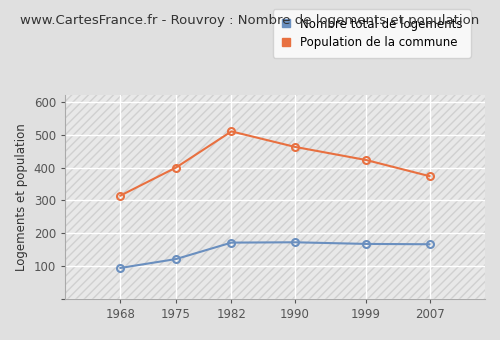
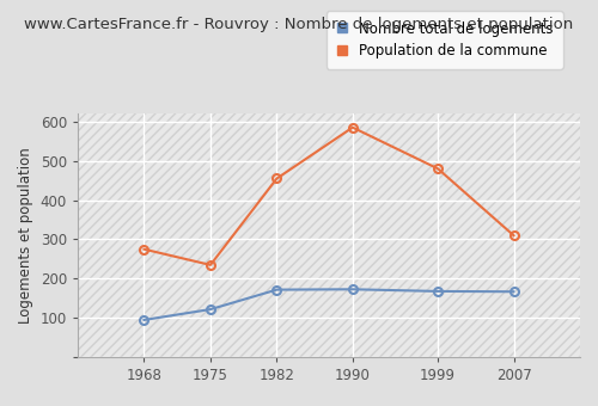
Population de la commune/1968: 315 -> 275
Population de la commune/1975: 400 -> 235
Population de la commune/1982: 510 -> 455
Population de la commune/1990: 463 -> 585
Population de la commune/1999: 423 -> 480
Population de la commune/2007: 374 -> 310
